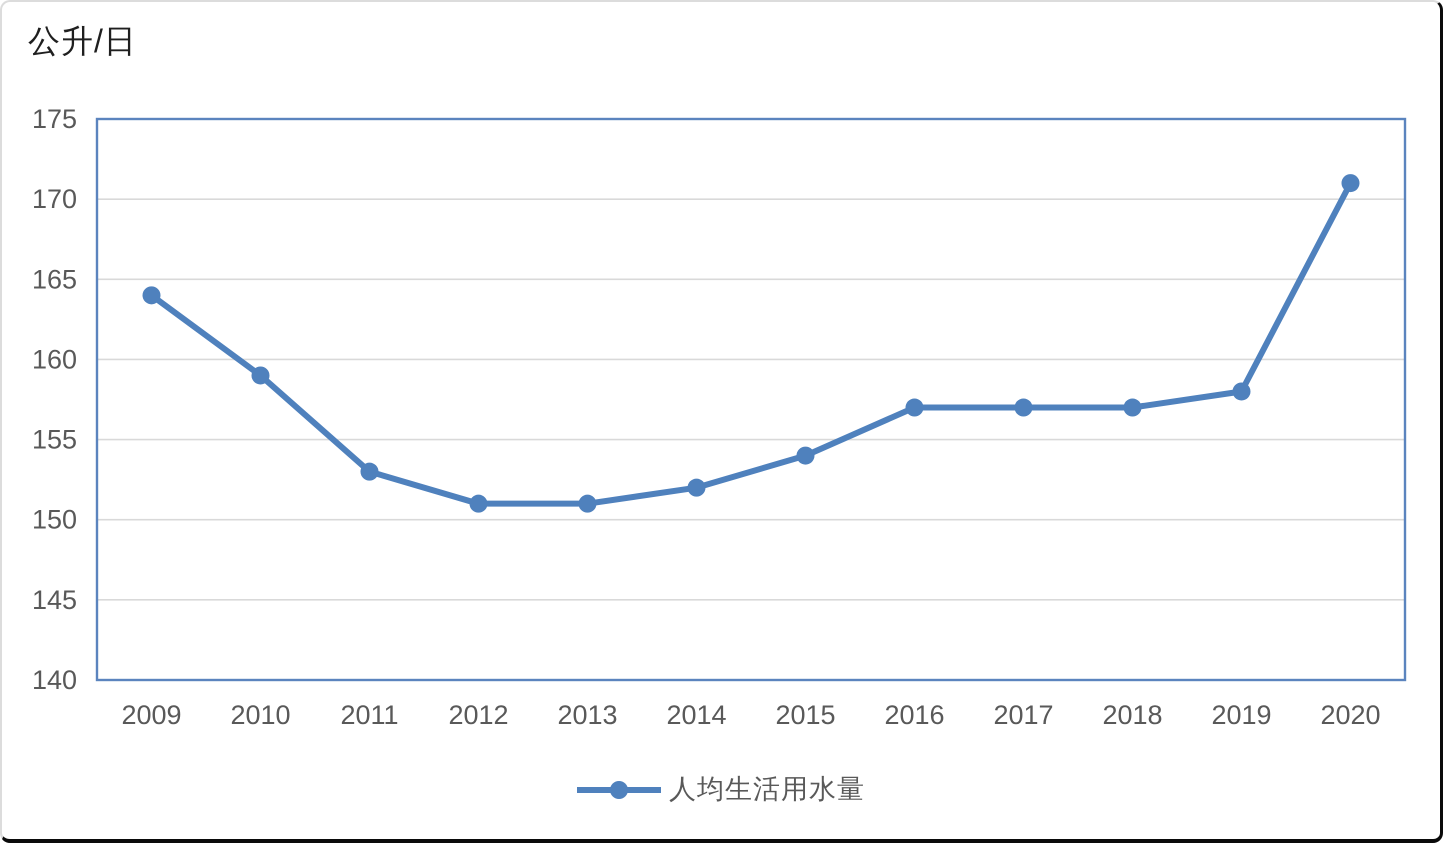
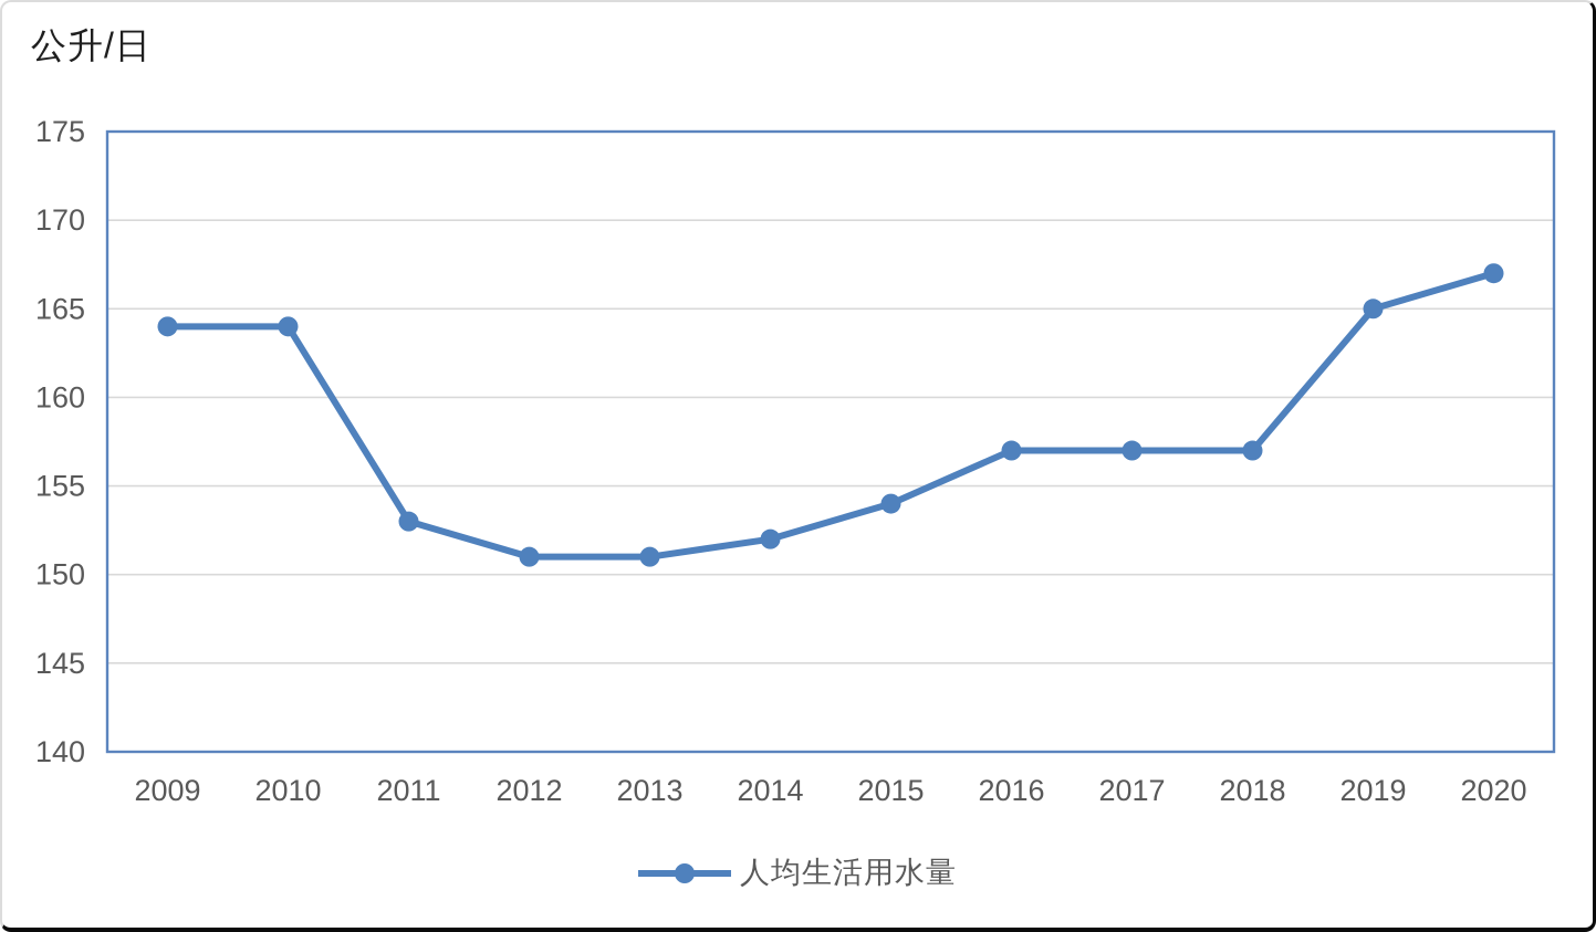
2010: 159 -> 164
2019: 158 -> 165
2020: 171 -> 167
